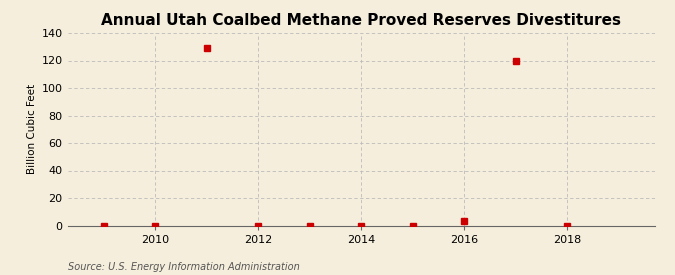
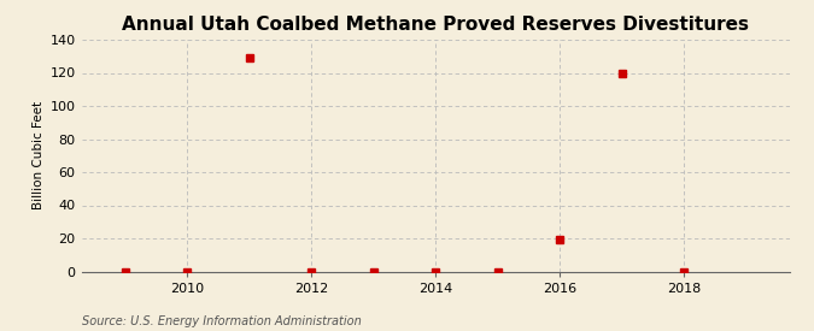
2016: 3 -> 19
